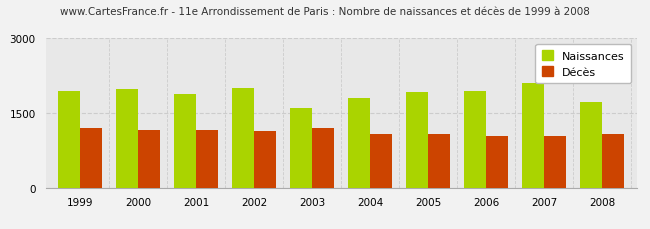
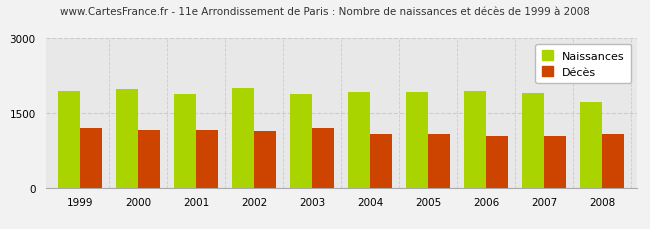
Naissances/2003: 1600 -> 1880
Naissances/2004: 1800 -> 1910
Naissances/2007: 2100 -> 1890
